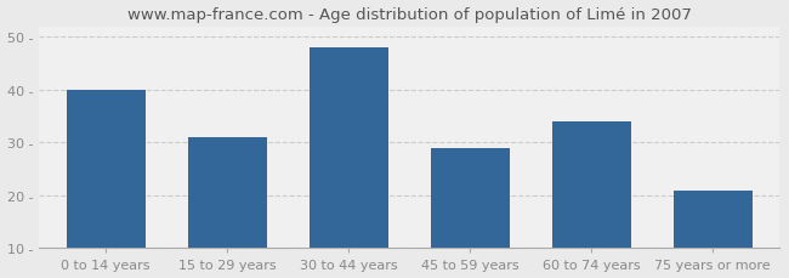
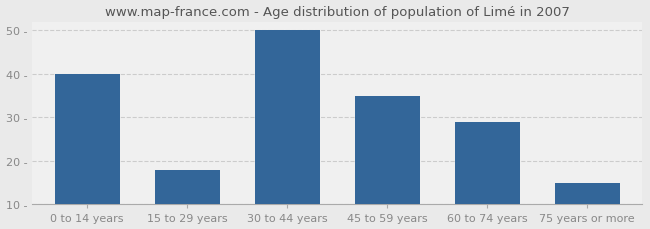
15 to 29 years: 31 - -> 18 -
30 to 44 years: 48 - -> 50 -
45 to 59 years: 29 - -> 35 -
60 to 74 years: 34 - -> 29 -
75 years or more: 21 - -> 15 -
